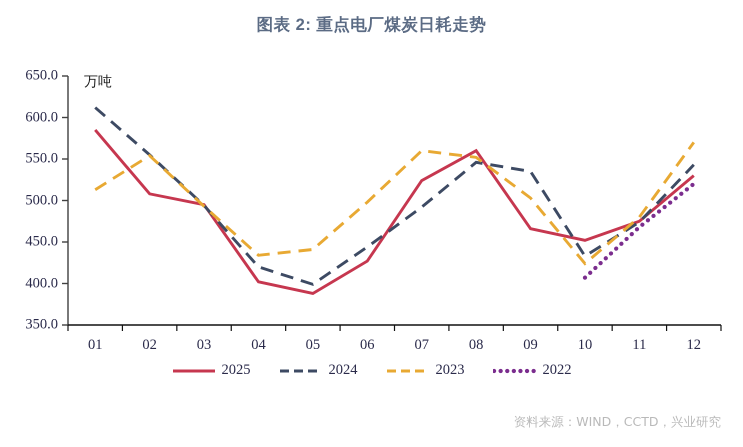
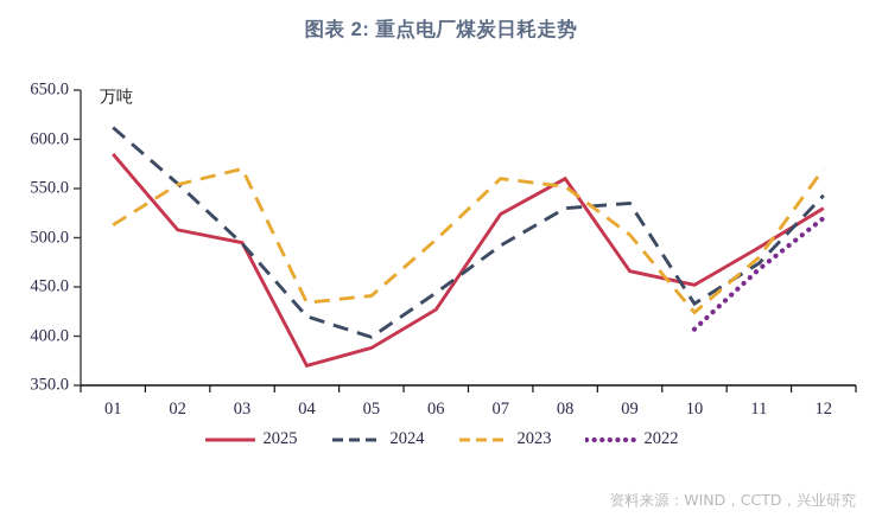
2023/03: 490 -> 570
2025/04: 400 -> 370
2024/08: 550 -> 530
2025/11: 480 -> 490
